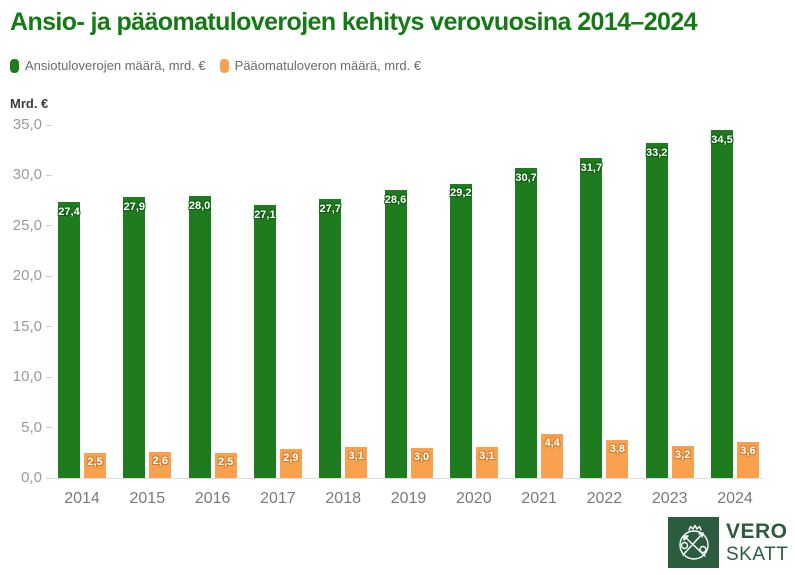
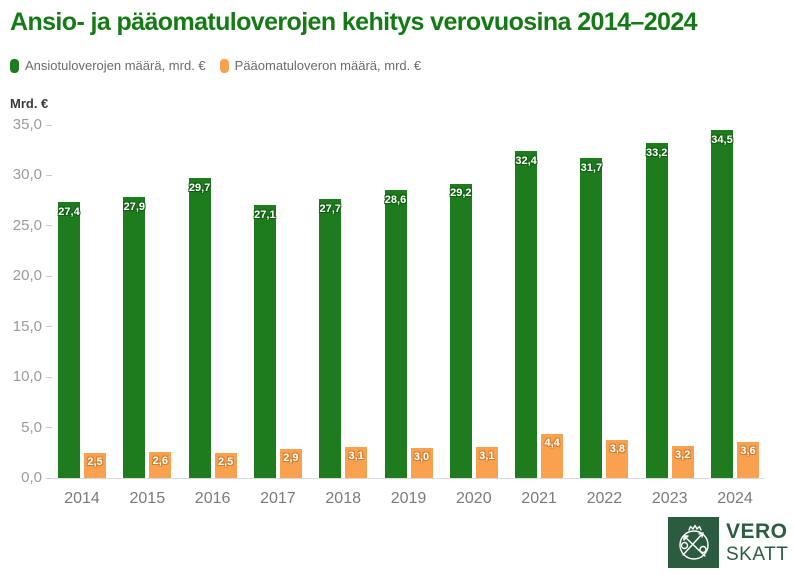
Ansiotuloverojen määrä, mrd. €/2016: 28,0 -> 29,7
Ansiotuloverojen määrä, mrd. €/2021: 30,7 -> 32,4
